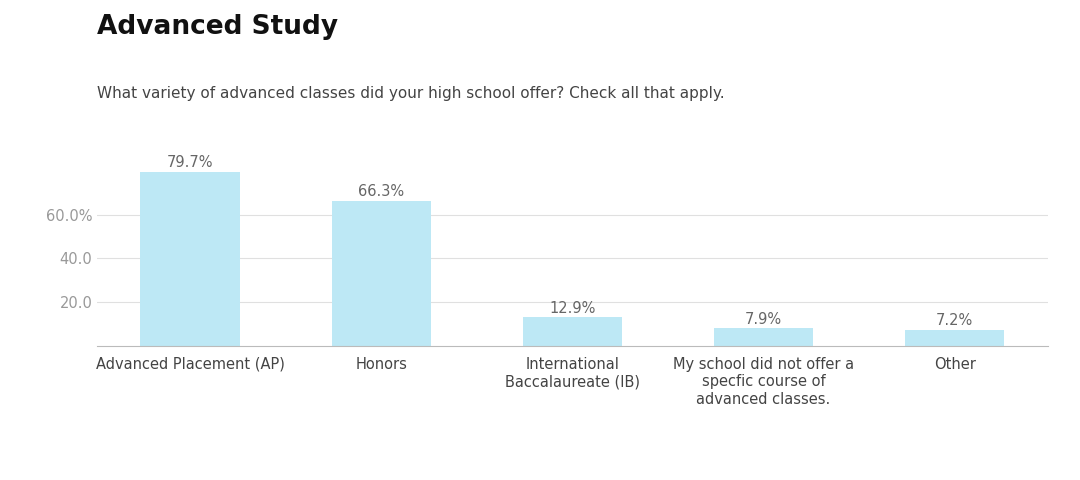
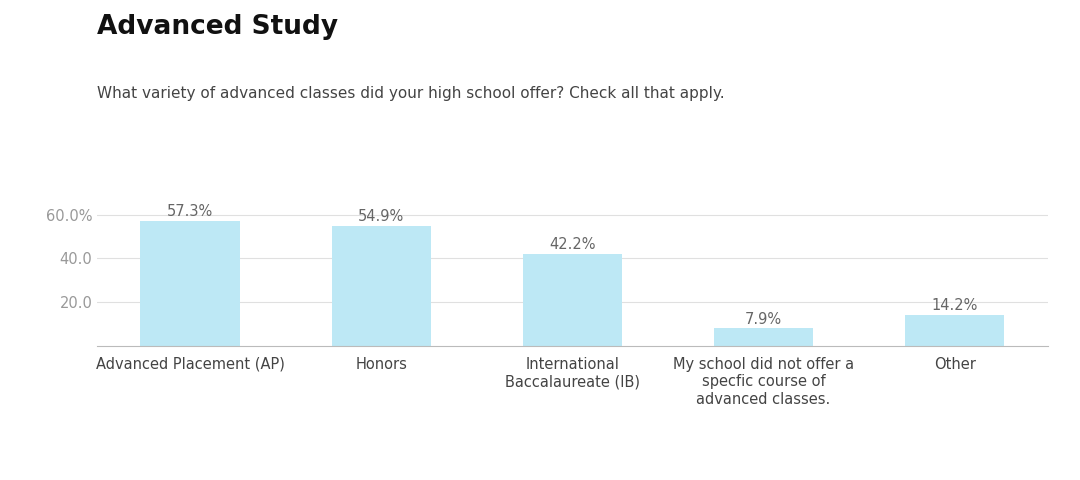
Advanced Placement (AP): 79.7% -> 57.3%
Honors: 66.3% -> 54.9%
International Baccalaureate (IB): 12.9% -> 42.2%
Other: 7.2% -> 14.2%
